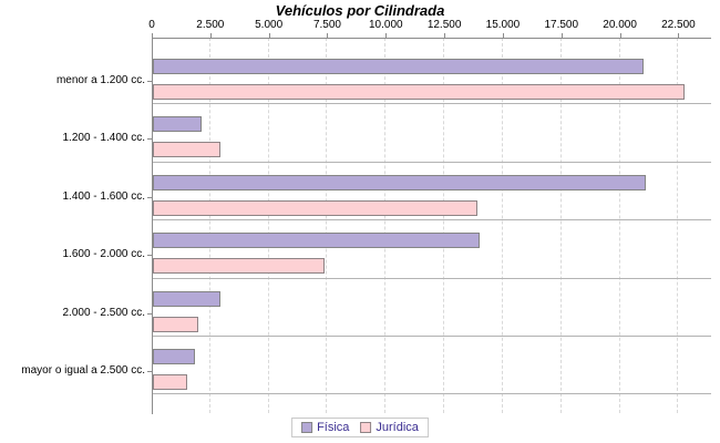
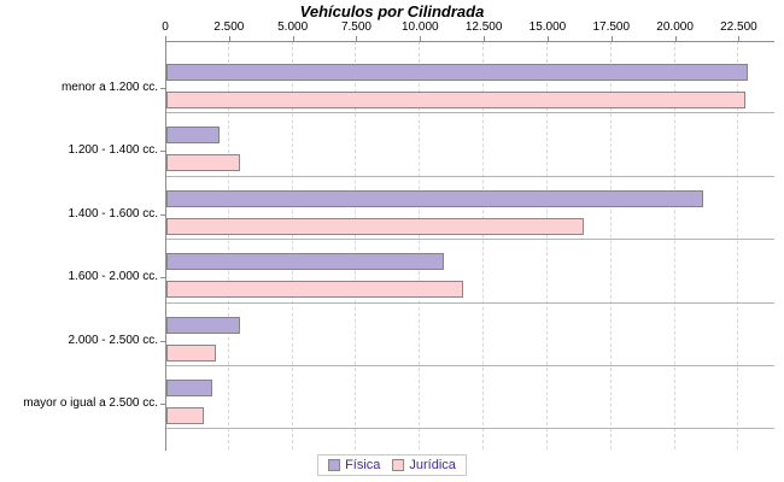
Física/menor a 1.200 cc.: 20900 -> 22800
Jurídica/1.400 - 1.600 cc.: 13800 -> 16400
Física/1.600 - 2.000 cc.: 13900 -> 10800
Jurídica/1.600 - 2.000 cc.: 7300 -> 11600
